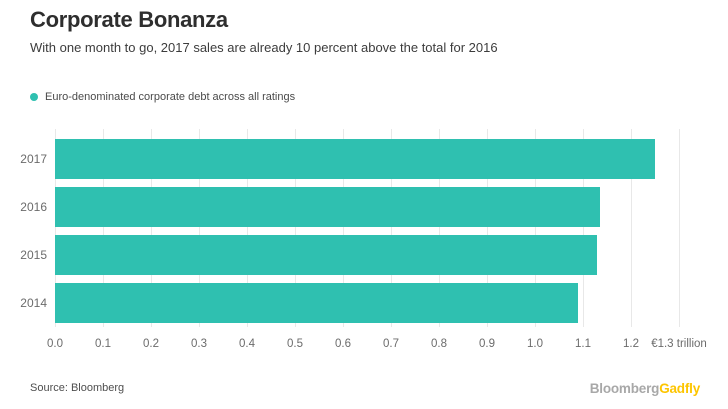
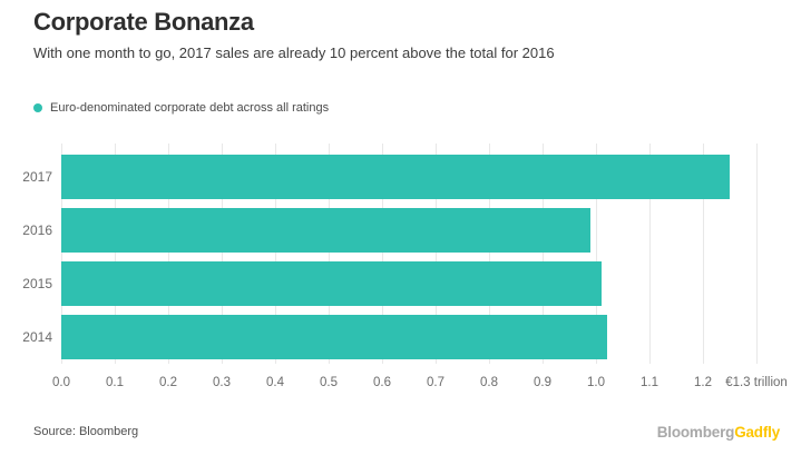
2016: 1.14 -> 0.99
2015: 1.13 -> 1.01
2014: 1.09 -> 1.02
